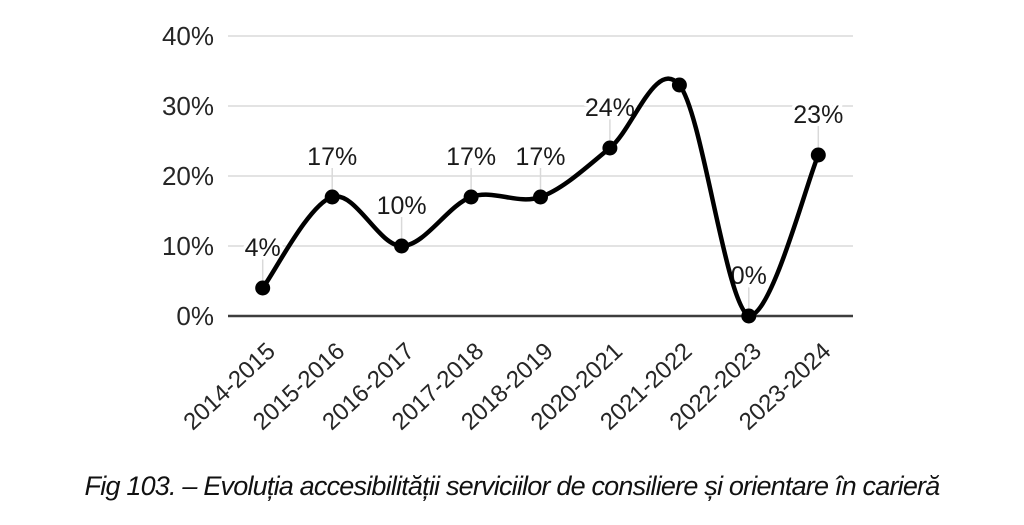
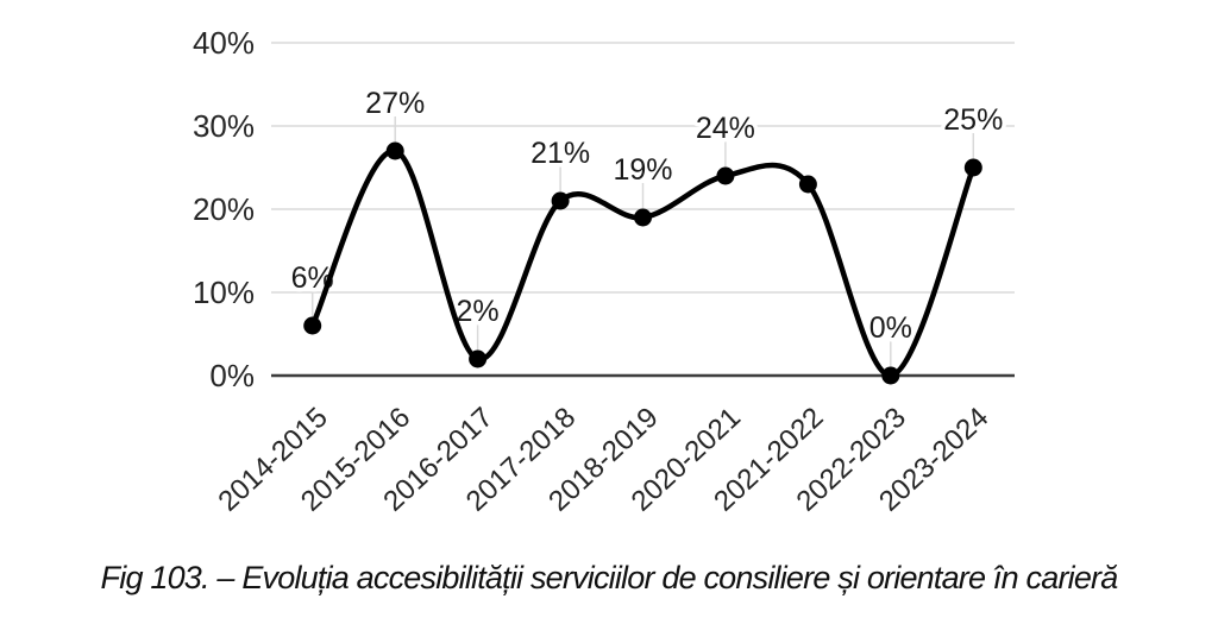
2014-2015: 4% -> 6%
2015-2016: 17% -> 27%
2016-2017: 10% -> 2%
2017-2018: 17% -> 21%
2018-2019: 17% -> 19%
2021-2022: 33% -> 23%
2023-2024: 23% -> 25%
